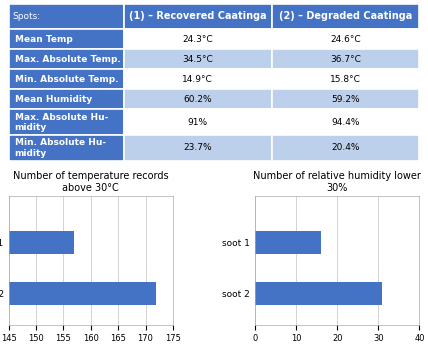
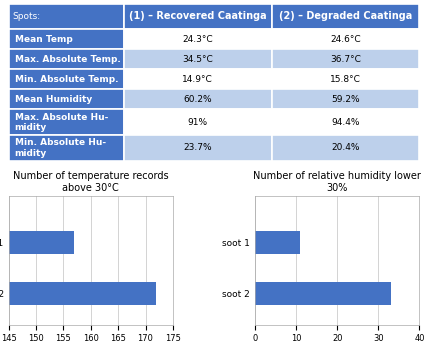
Number of relative humidity lower 30%/soot 1: 16 -> 11
Number of relative humidity lower 30%/soot 2: 31 -> 33
